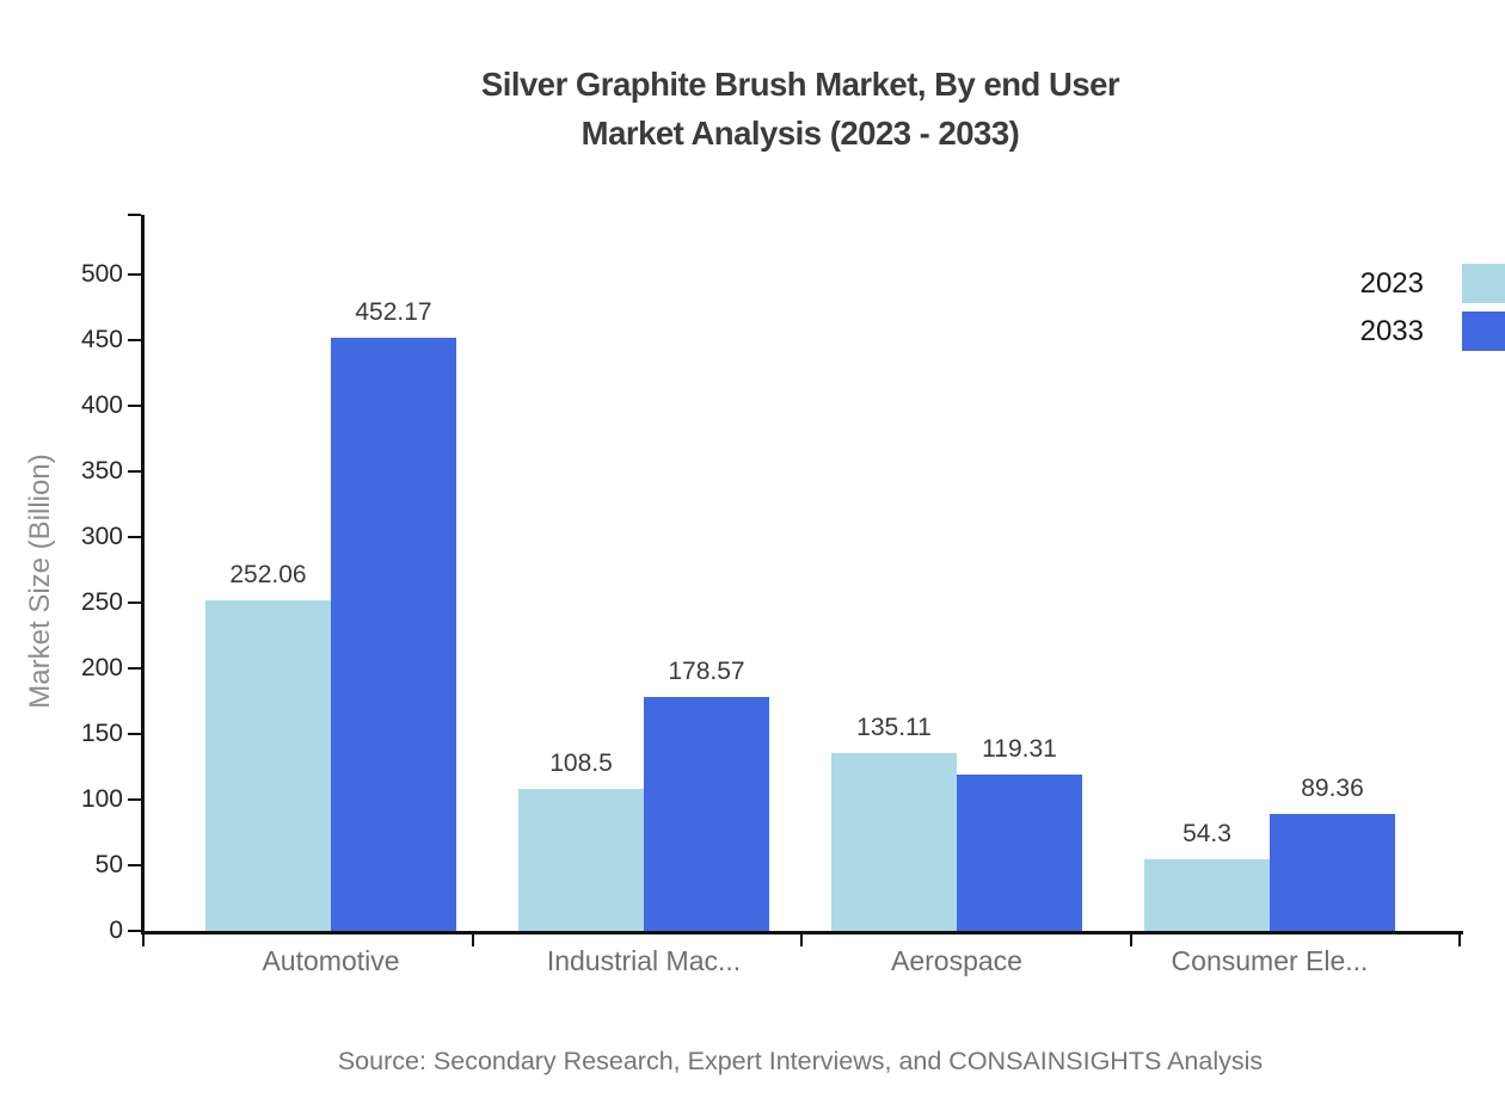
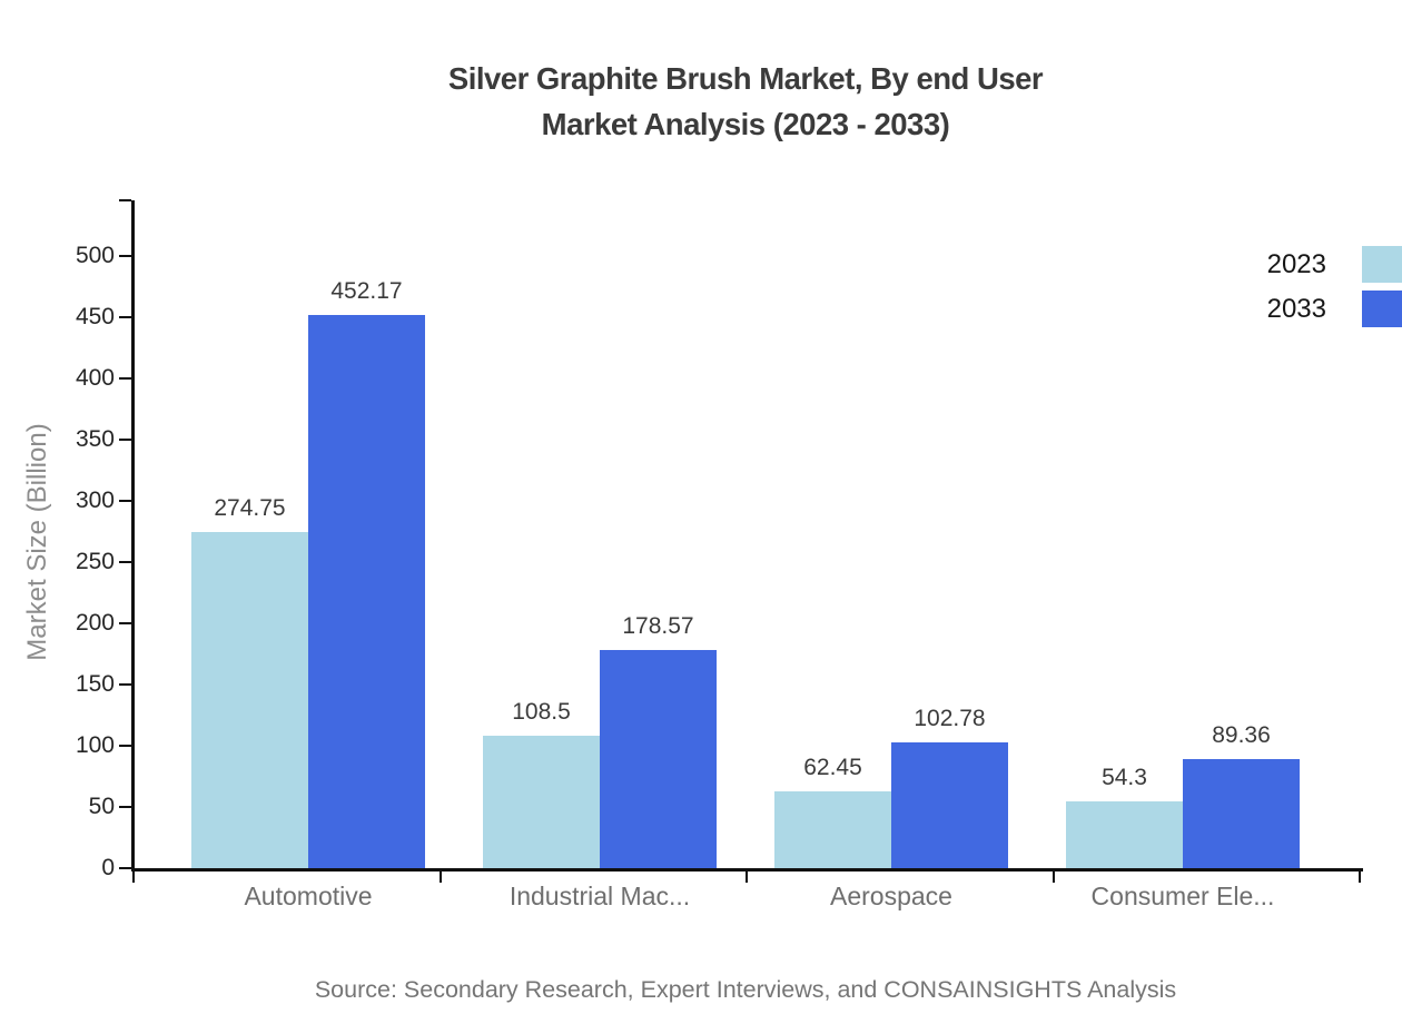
2023/Automotive: 252.06 -> 274.75
2023/Aerospace: 135.11 -> 62.45
2033/Aerospace: 119.31 -> 102.78
